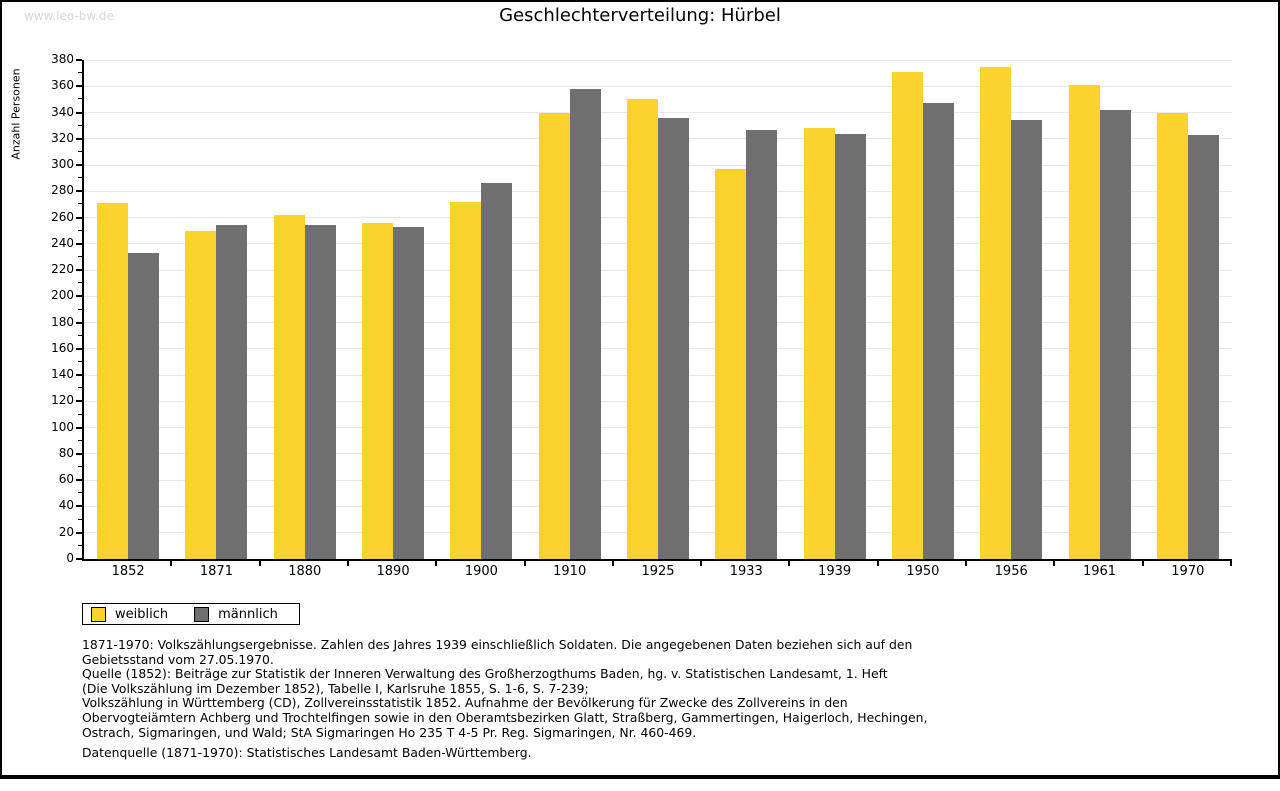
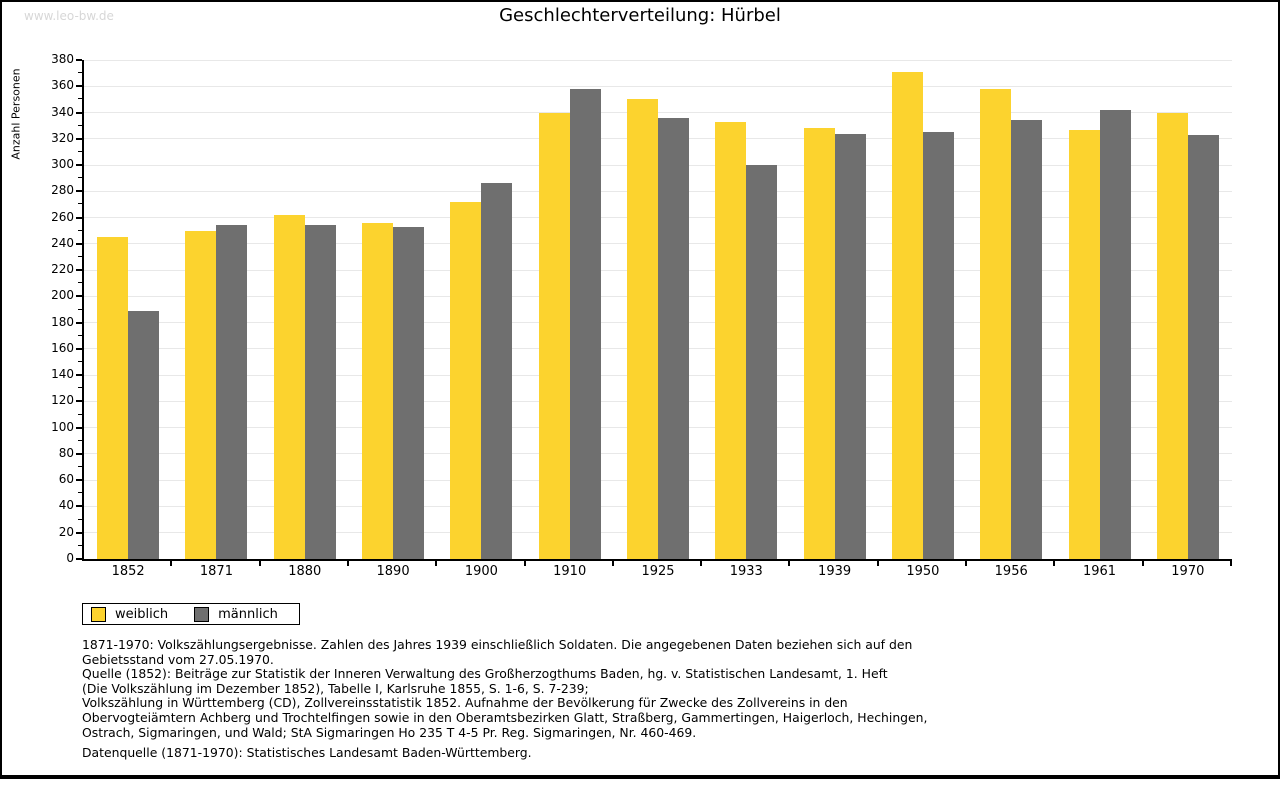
weiblich/1852: 271 -> 245
männlich/1852: 233 -> 189
weiblich/1933: 297 -> 333
männlich/1933: 327 -> 300
männlich/1950: 347 -> 325
weiblich/1956: 375 -> 358
weiblich/1961: 361 -> 327
